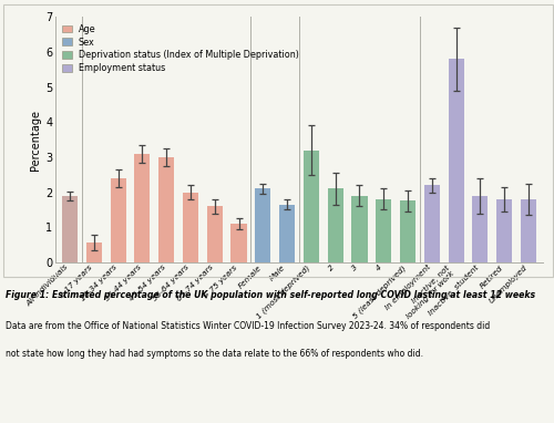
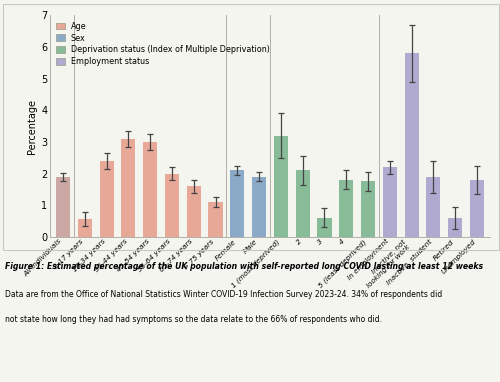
Male: 1.65 -> 1.90
3: 1.90 -> 0.60
Retired: 1.80 -> 0.60
